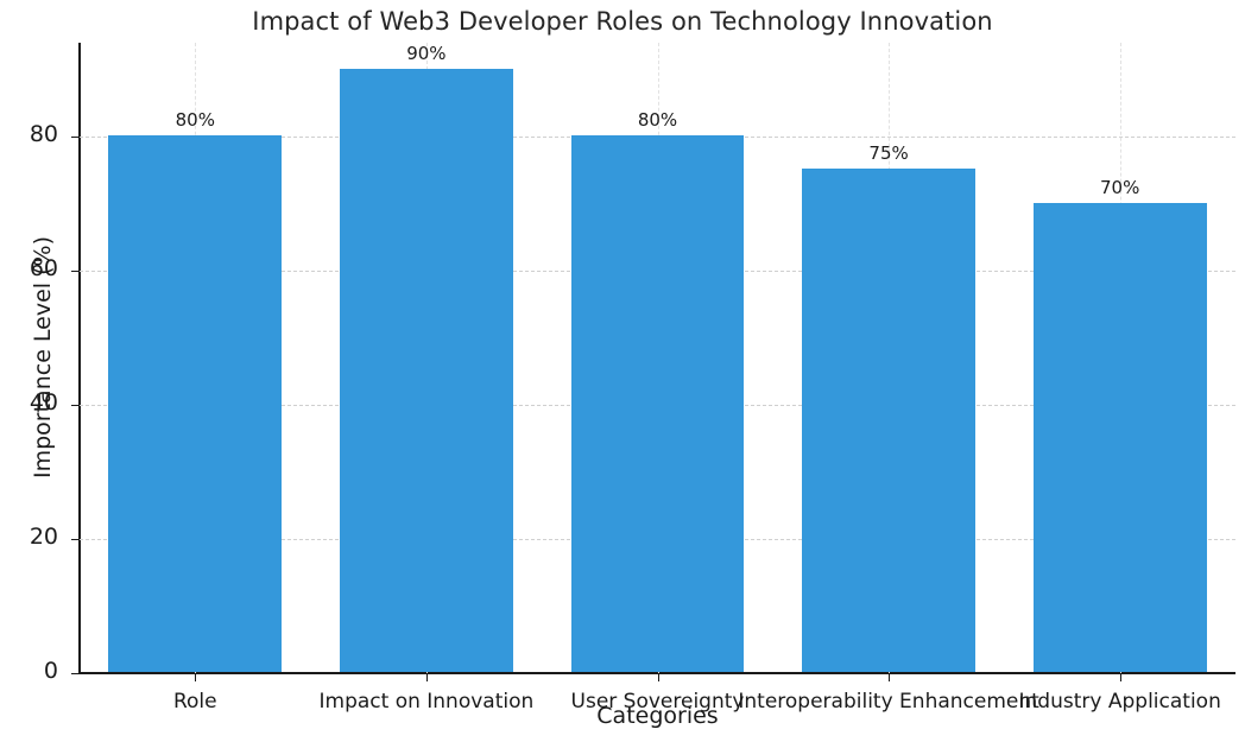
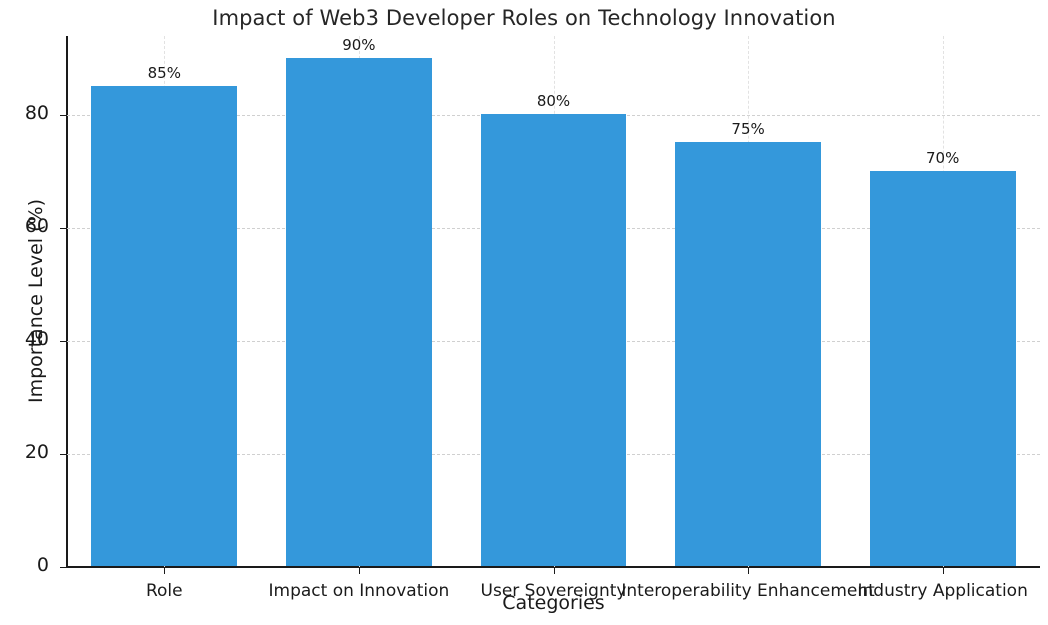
Role: 80% -> 85%
